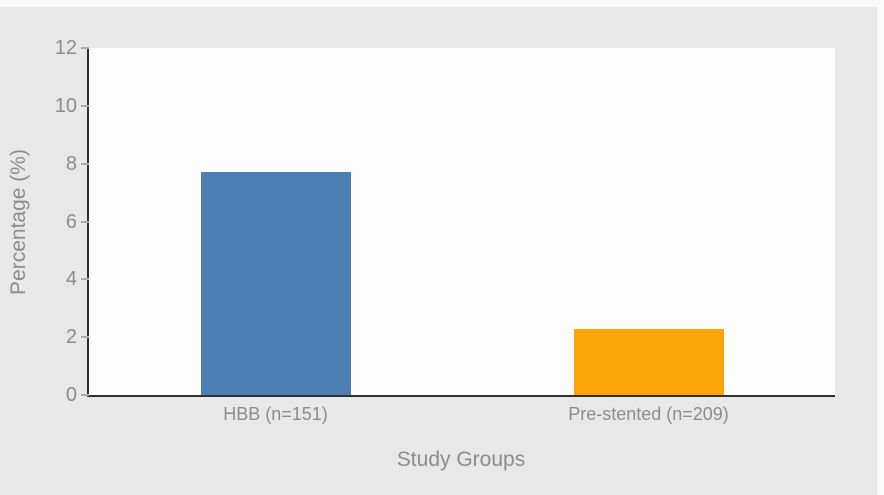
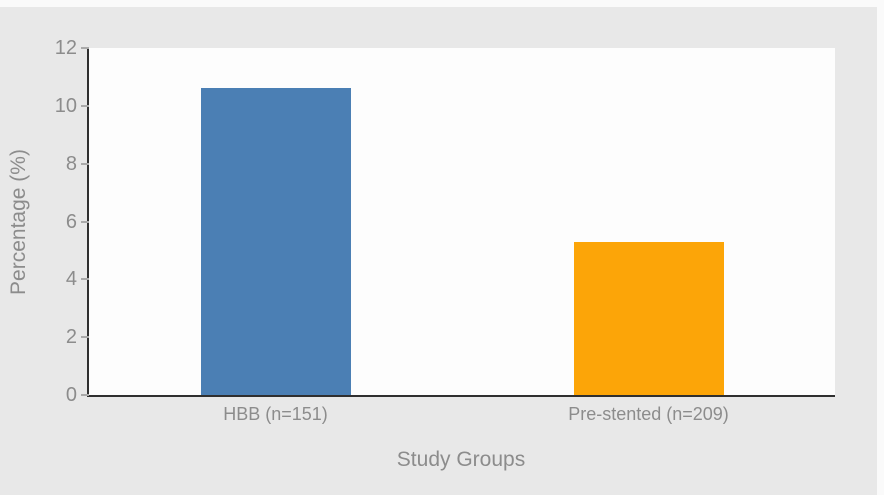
HBB (n=151): 7.7 -> 10.6
Pre-stented (n=209): 2.3 -> 5.3
